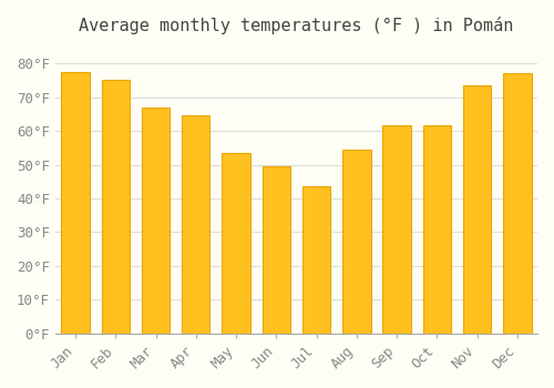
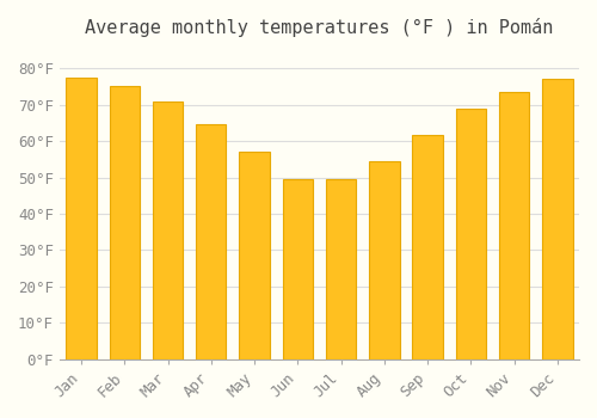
Mar: 67.0°F -> 71.0°F
May: 53.5°F -> 57.0°F
Jul: 43.5°F -> 49.5°F
Oct: 61.5°F -> 69.0°F
